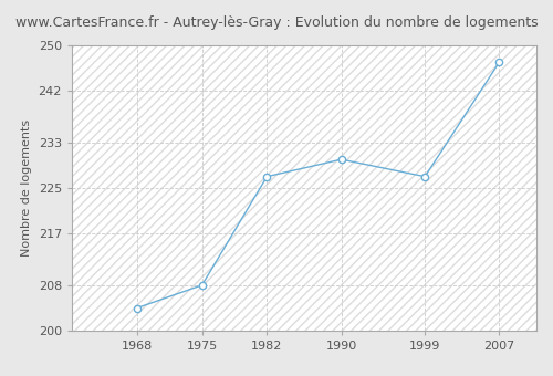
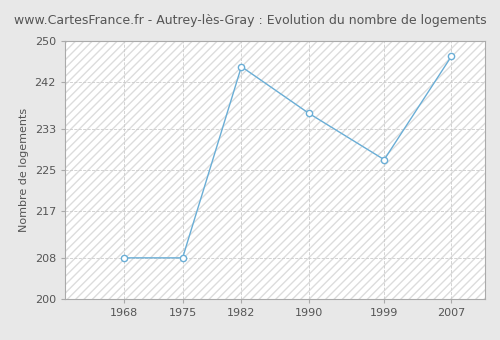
1968: 204 -> 208
1982: 227 -> 245
1990: 230 -> 236
